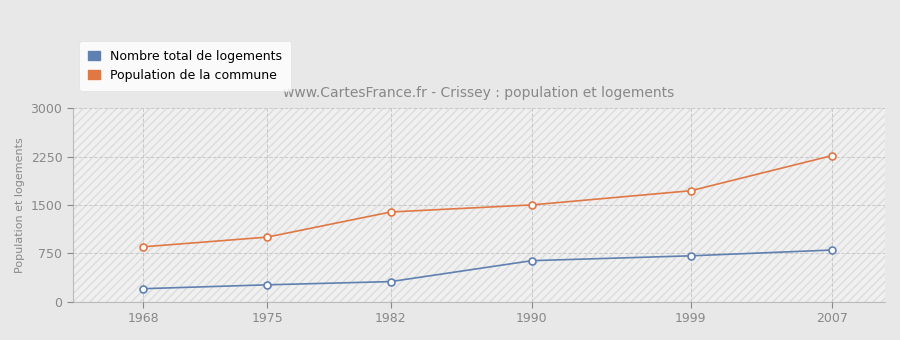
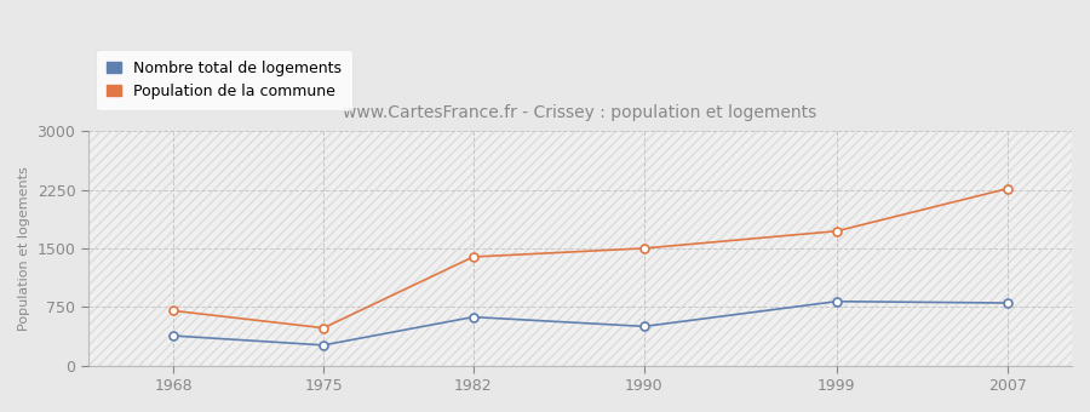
Nombre total de logements/1968: 200 -> 380
Population de la commune/1968: 850 -> 700
Population de la commune/1975: 1000 -> 480
Nombre total de logements/1982: 310 -> 620
Nombre total de logements/1990: 640 -> 500
Nombre total de logements/1999: 710 -> 820
